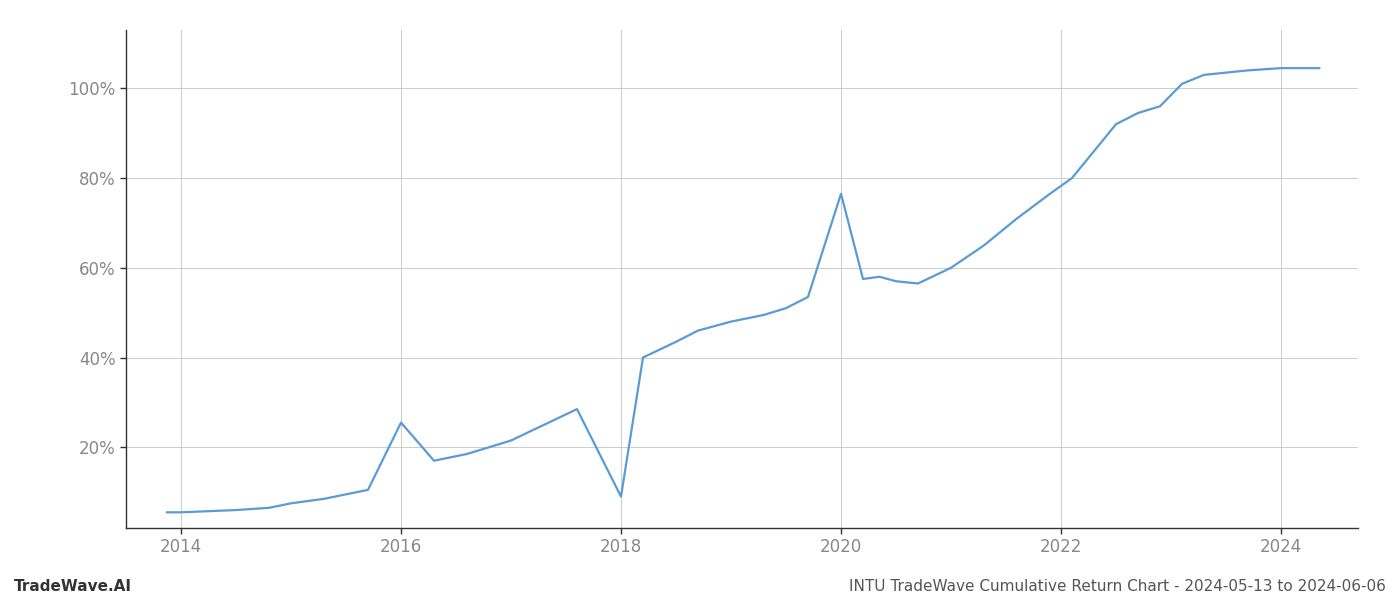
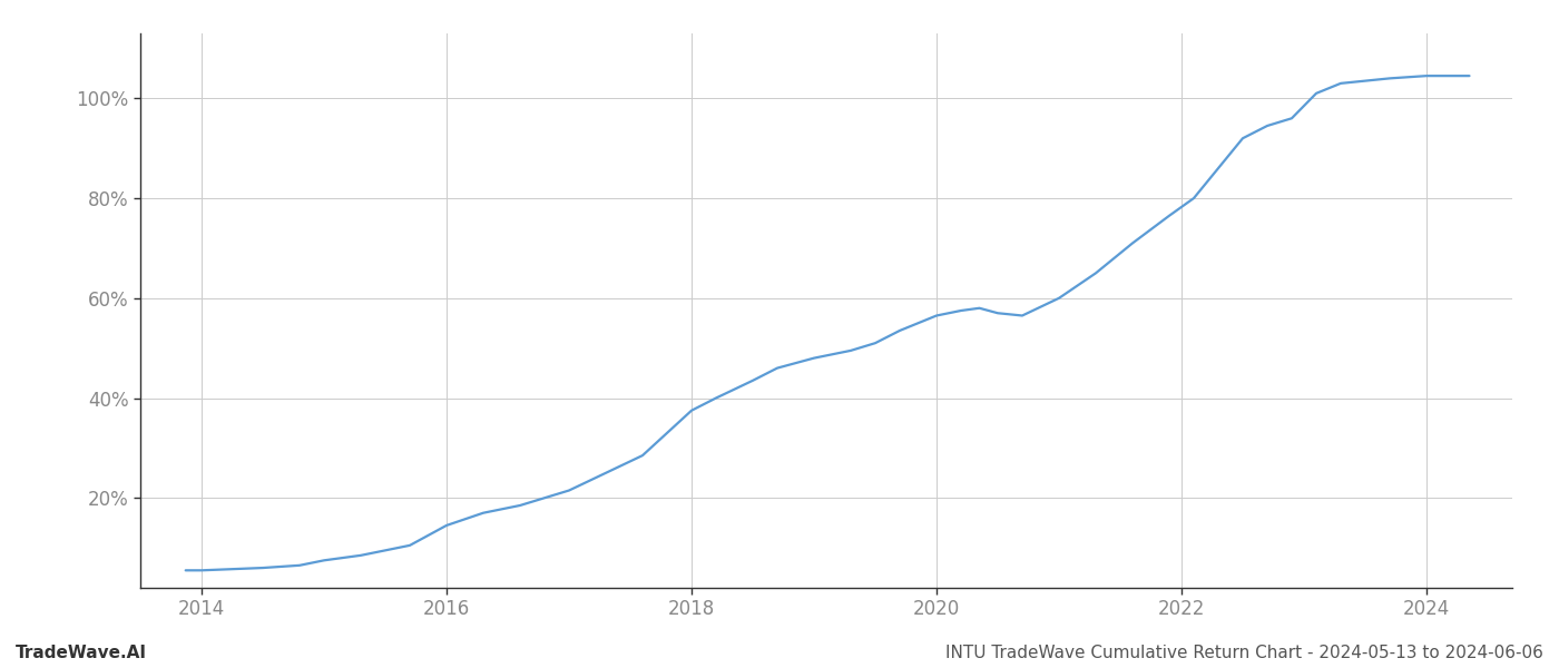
2016: 25.5% -> 14.5%
2018: 9.0% -> 37.5%
2020: 76.5% -> 56.5%
